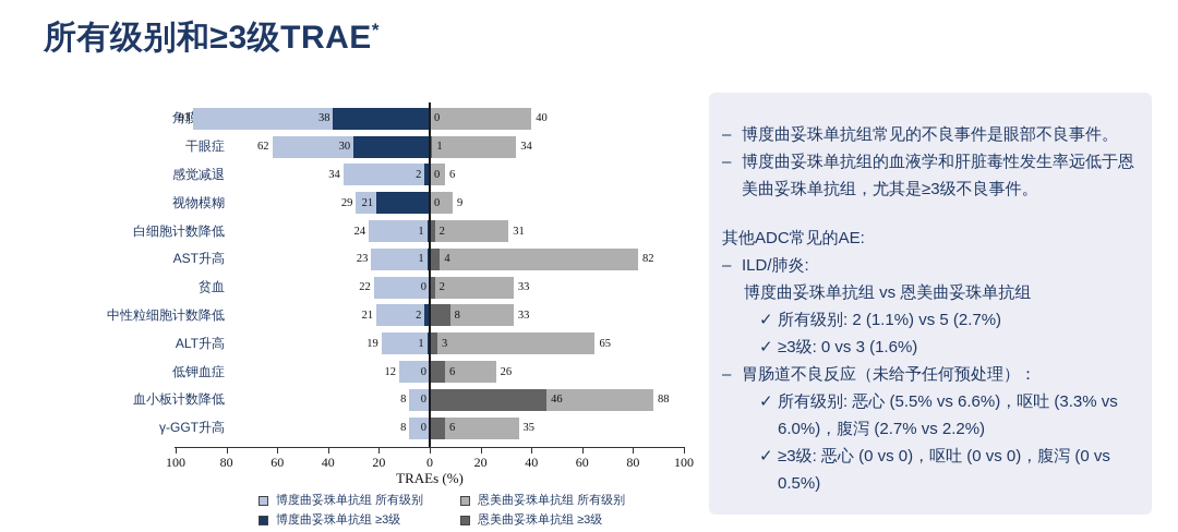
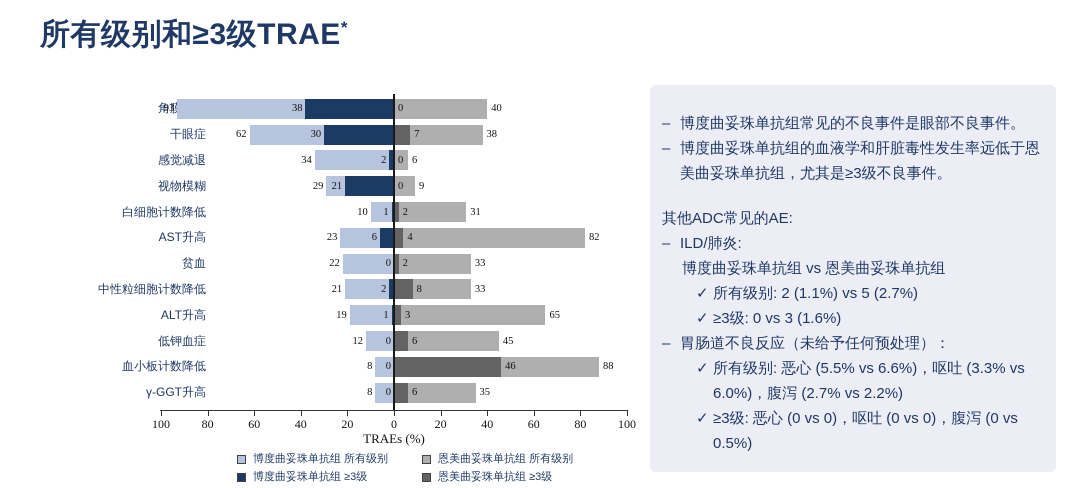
恩美曲妥珠单抗组 所有级别/干眼症: 34 -> 38
恩美曲妥珠单抗组 ≥3级/干眼症: 1 -> 7
博度曲妥珠单抗组 所有级别/白细胞计数降低: 24 -> 10
博度曲妥珠单抗组 ≥3级/AST升高: 1 -> 6
恩美曲妥珠单抗组 所有级别/低钾血症: 26 -> 45
